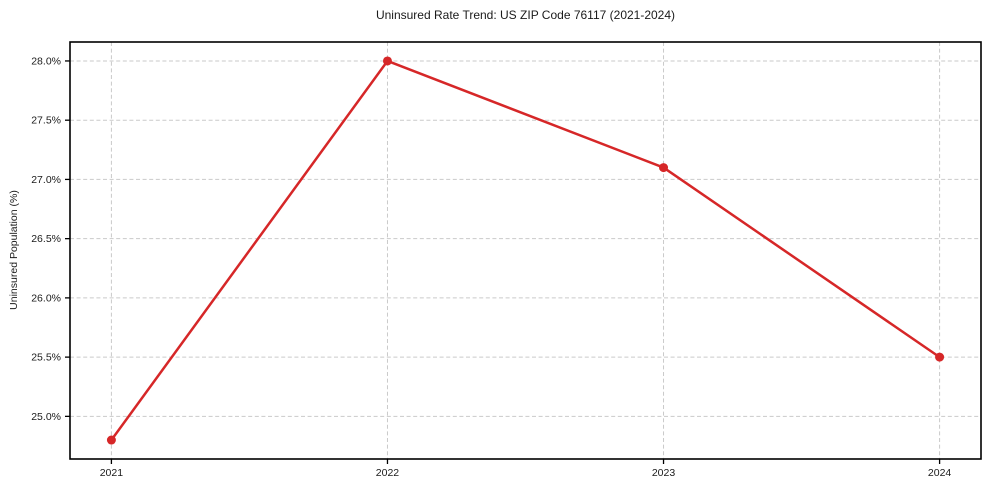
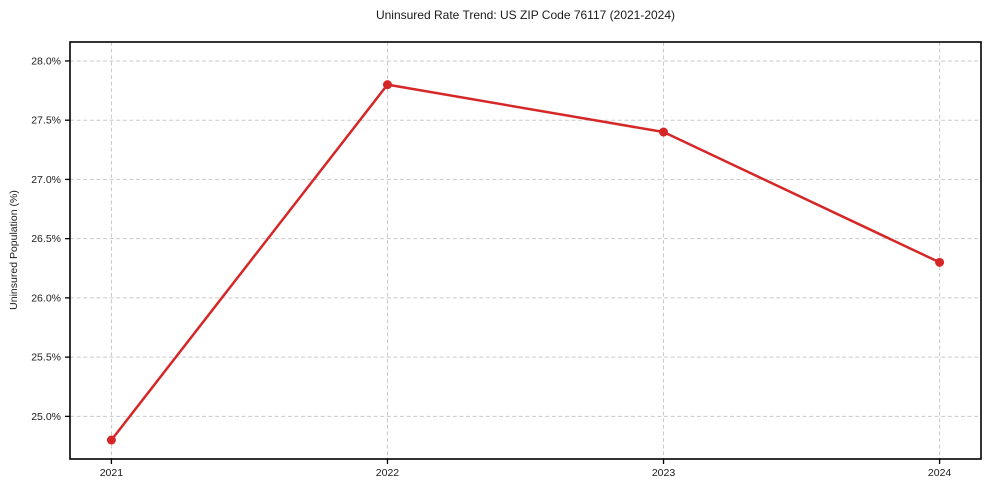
2022: 28.0% -> 27.8%
2023: 27.1% -> 27.4%
2024: 25.5% -> 26.3%
